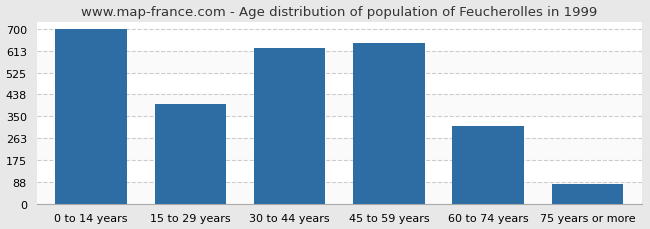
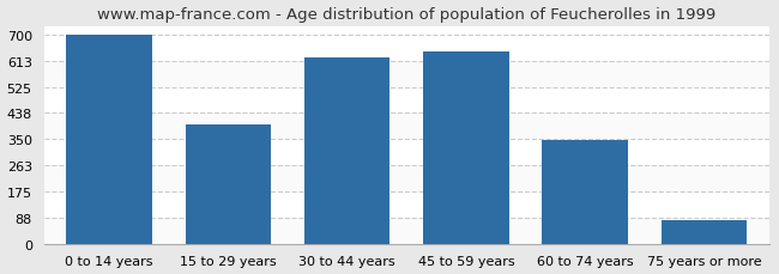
60 to 74 years: 310 -> 347
